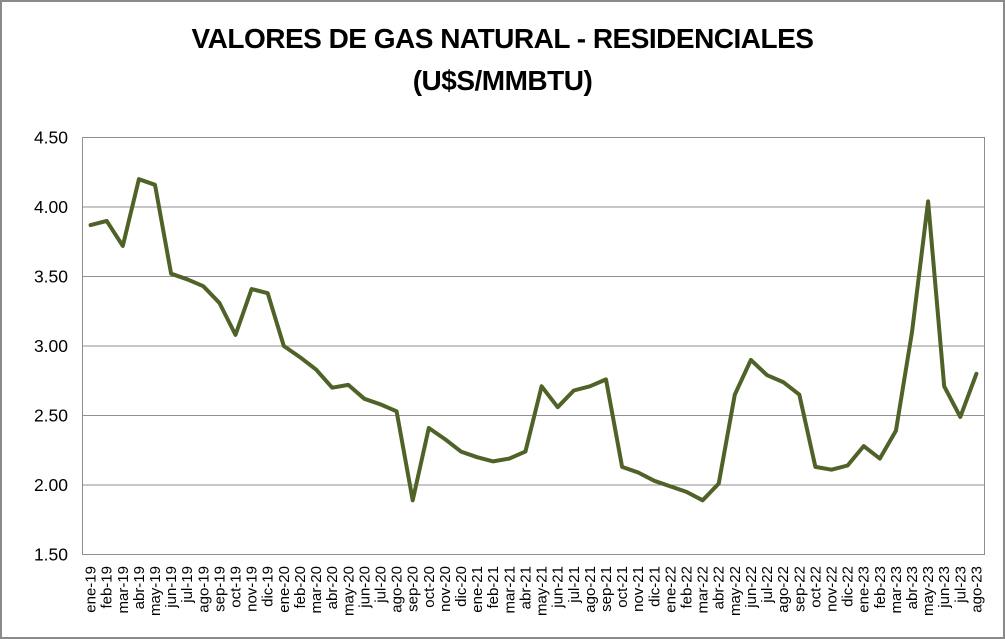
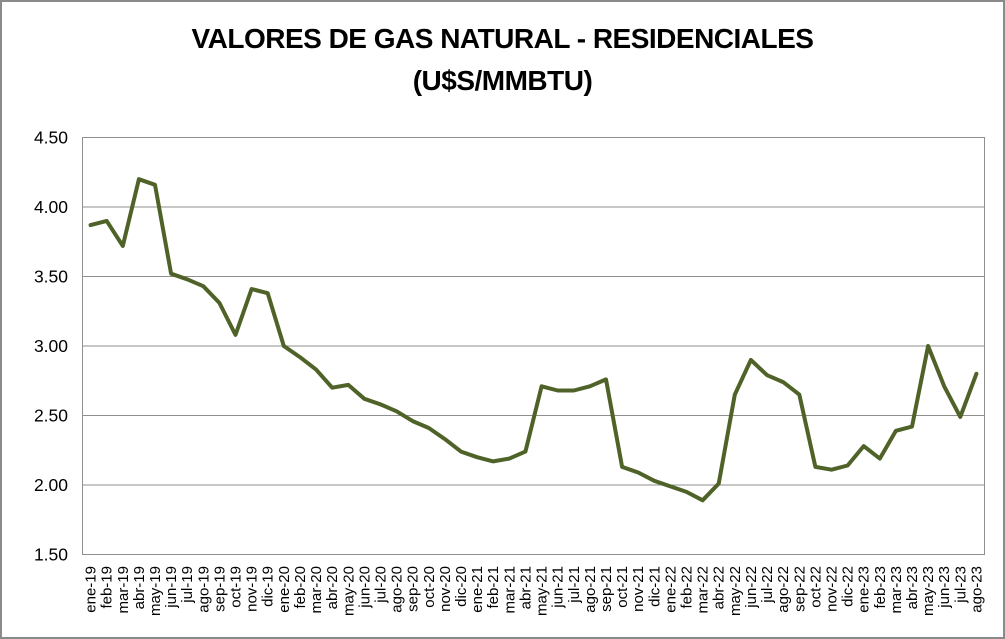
sep-20: 1.89 -> 2.46
jun-21: 2.56 -> 2.68
abr-23: 3.10 -> 2.42
may-23: 4.04 -> 3.00
